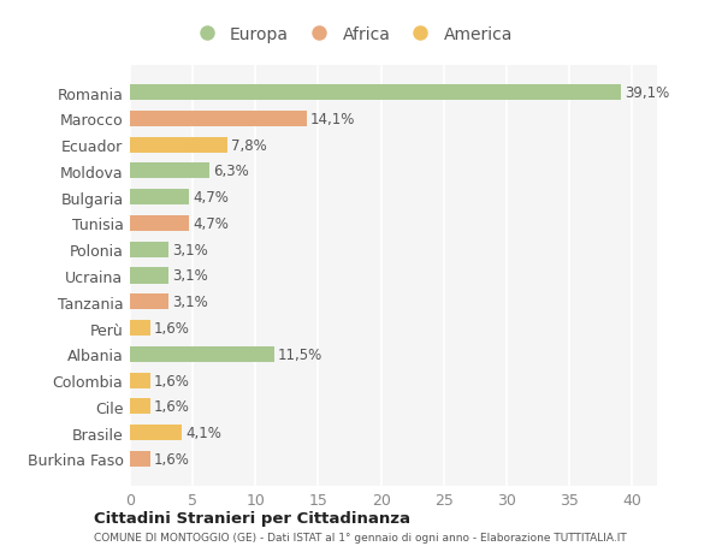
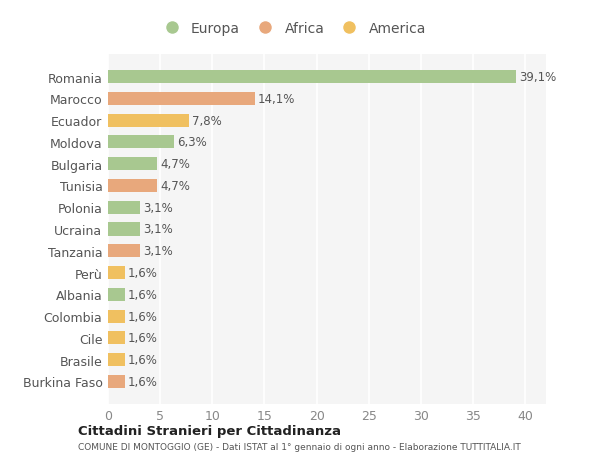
Albania: 11,5% -> 1,6%
Brasile: 4,1% -> 1,6%
